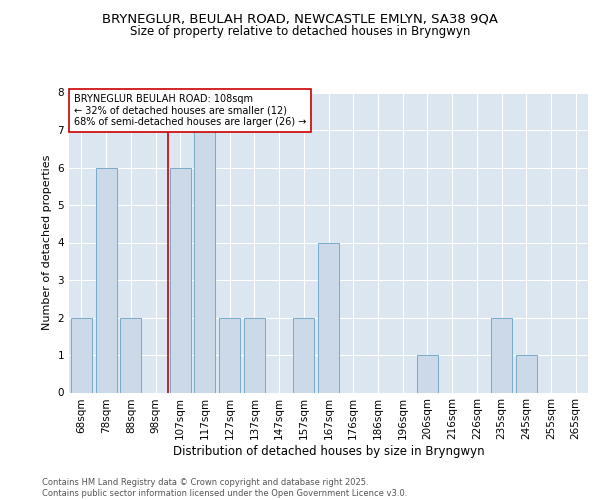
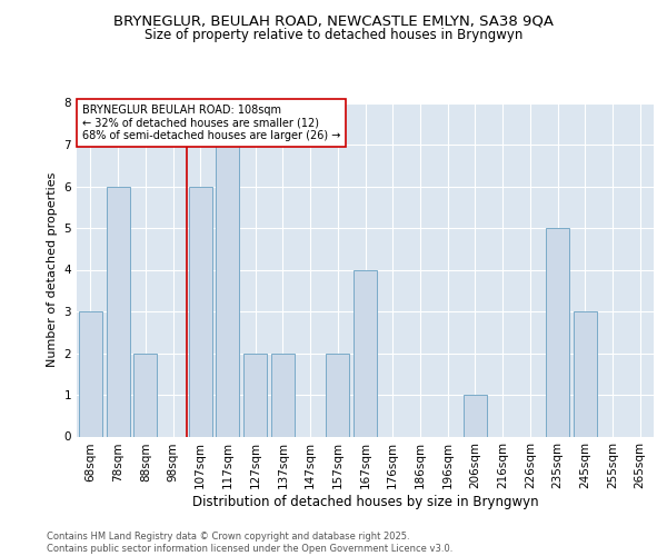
68sqm: 2 -> 3
235sqm: 2 -> 5
245sqm: 1 -> 3
